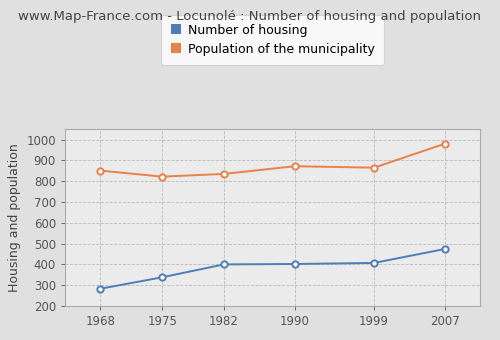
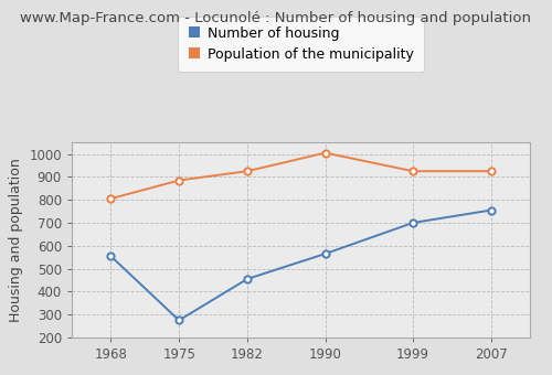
Number of housing/1968: 283 -> 555
Population of the municipality/1968: 851 -> 805
Number of housing/1975: 338 -> 275
Population of the municipality/1975: 822 -> 885
Number of housing/1982: 400 -> 455
Population of the municipality/1982: 835 -> 925
Number of housing/1990: 402 -> 565
Population of the municipality/1990: 872 -> 1005
Number of housing/1999: 407 -> 700
Population of the municipality/1999: 865 -> 925
Number of housing/2007: 474 -> 755
Population of the municipality/2007: 980 -> 925
